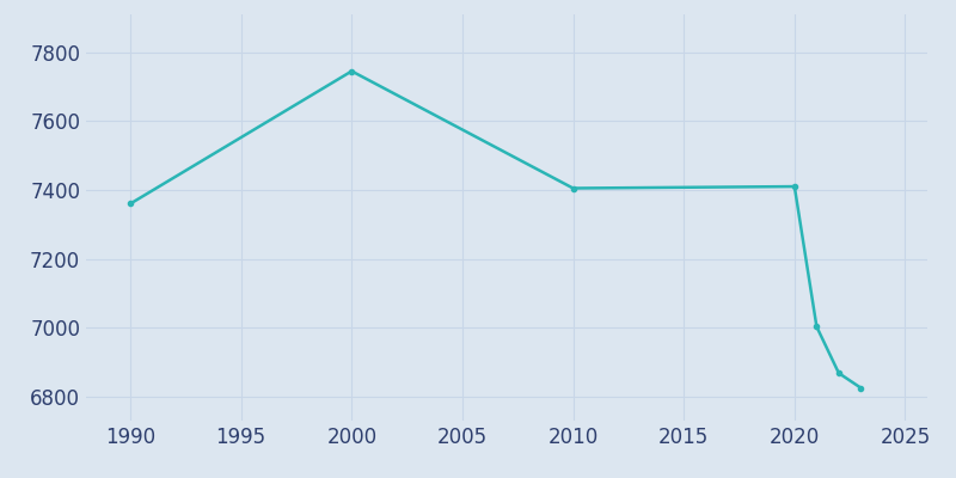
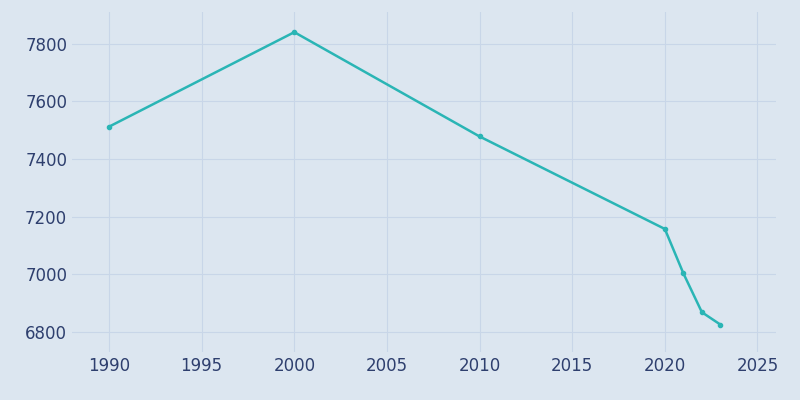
1990: 7360 -> 7512
2000: 7745 -> 7840
2010: 7405 -> 7478
2020: 7410 -> 7157
